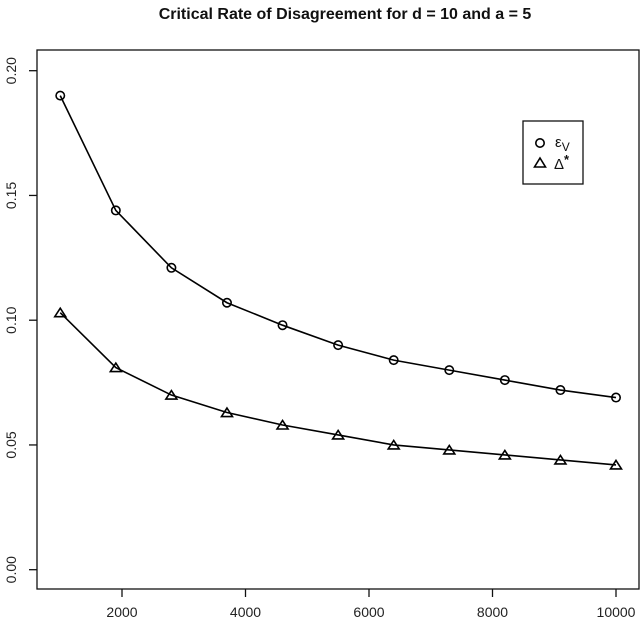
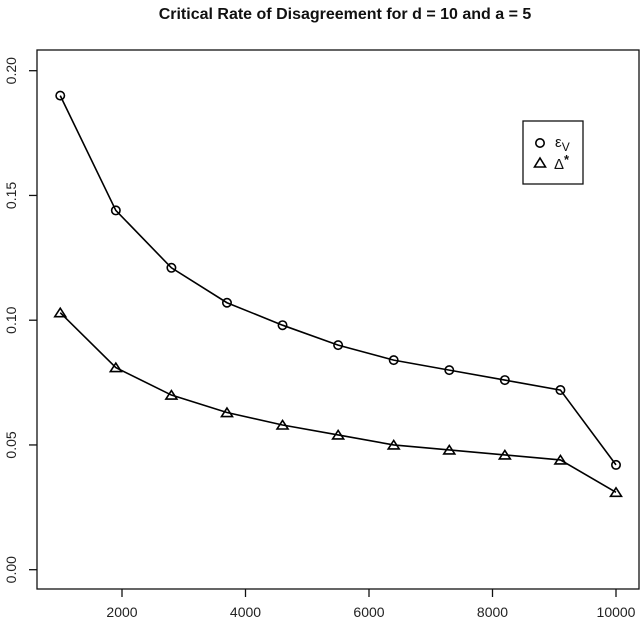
εV/10000: 0.069 -> 0.042
Δ*/10000: 0.042 -> 0.031
